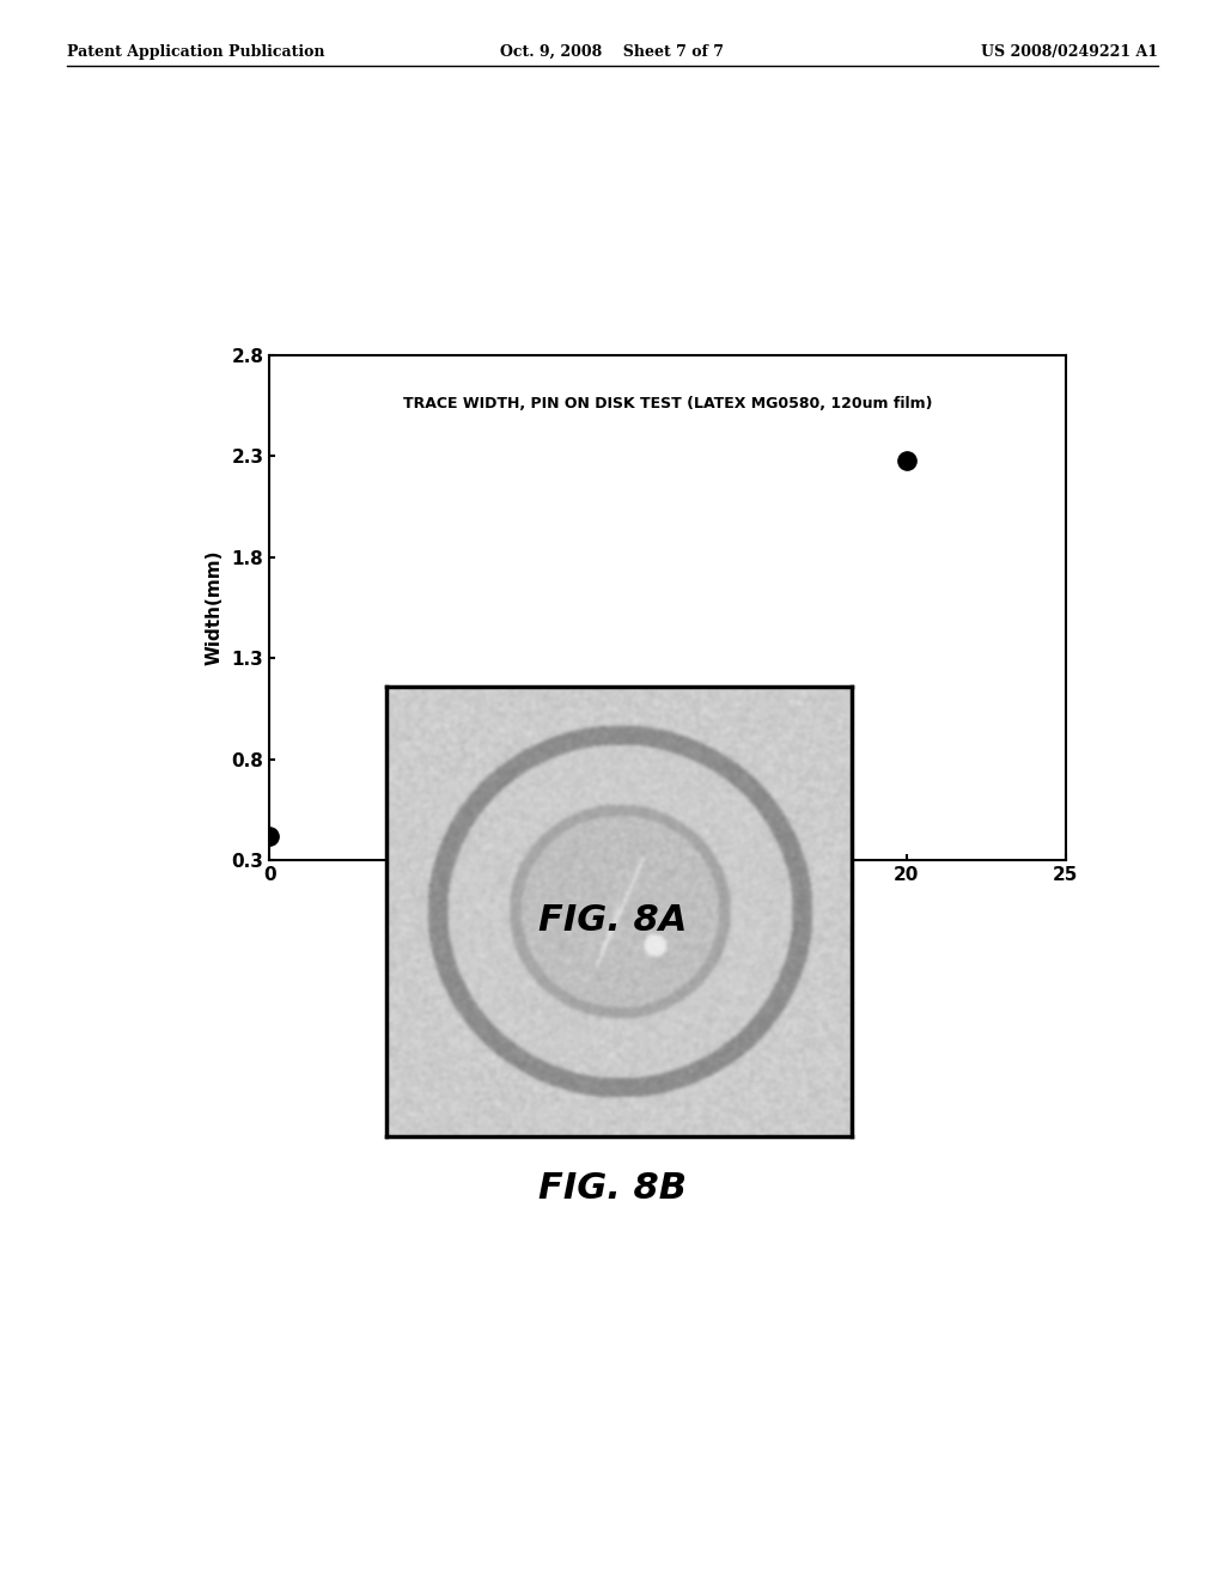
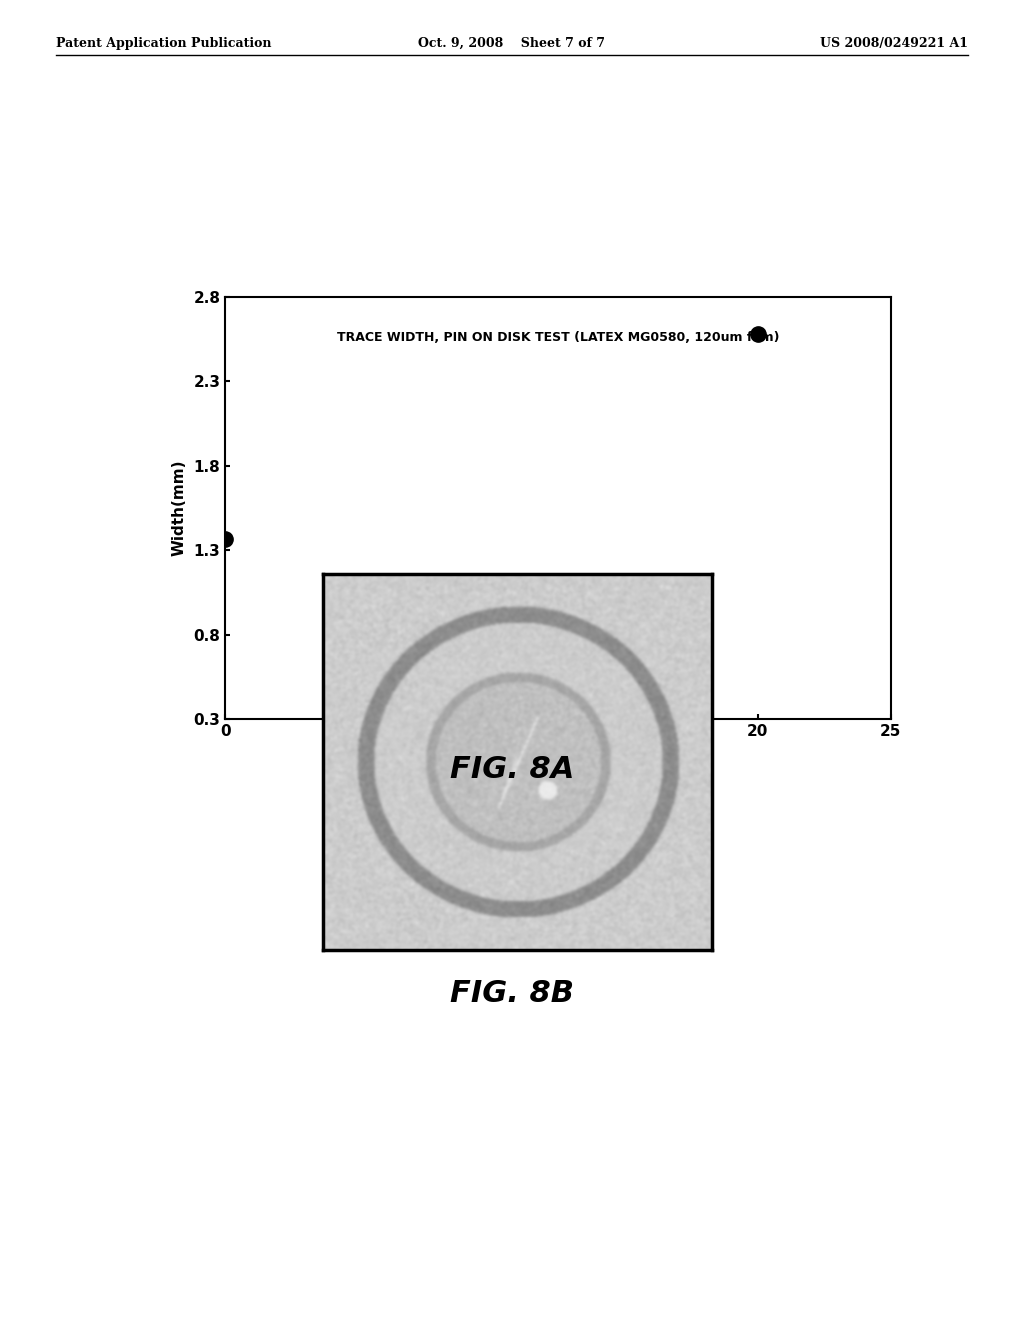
0: 0.42 -> 1.37
20: 2.28 -> 2.58
